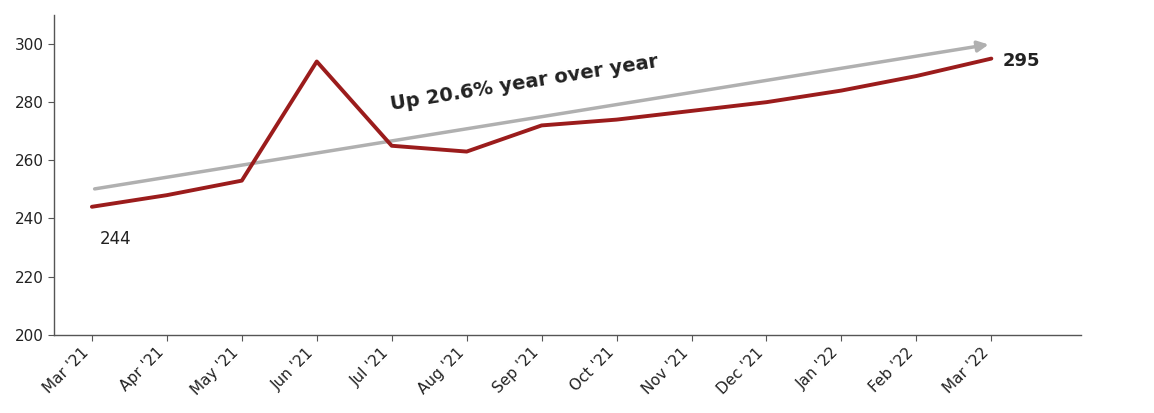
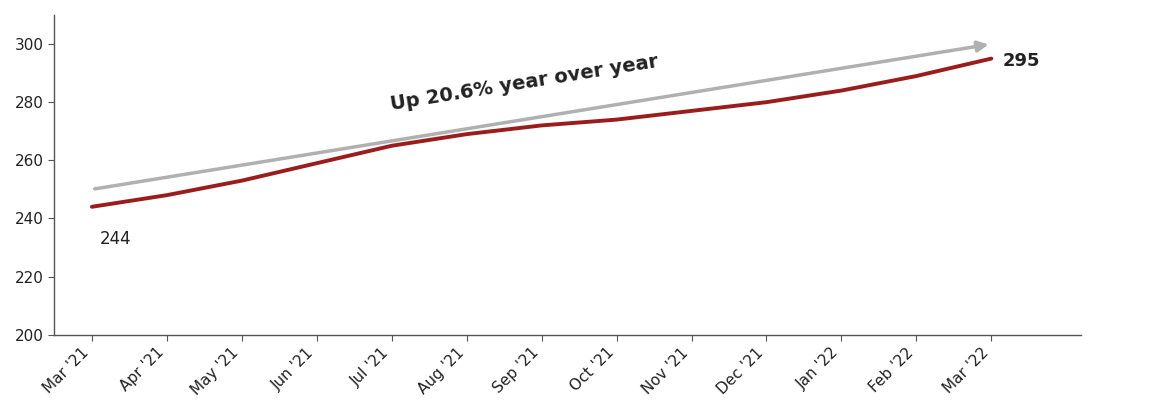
Jun '21: 294 -> 259
Aug '21: 263 -> 269
